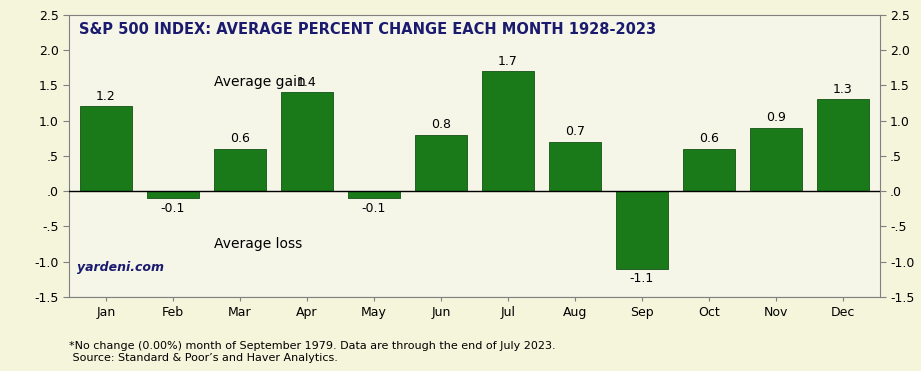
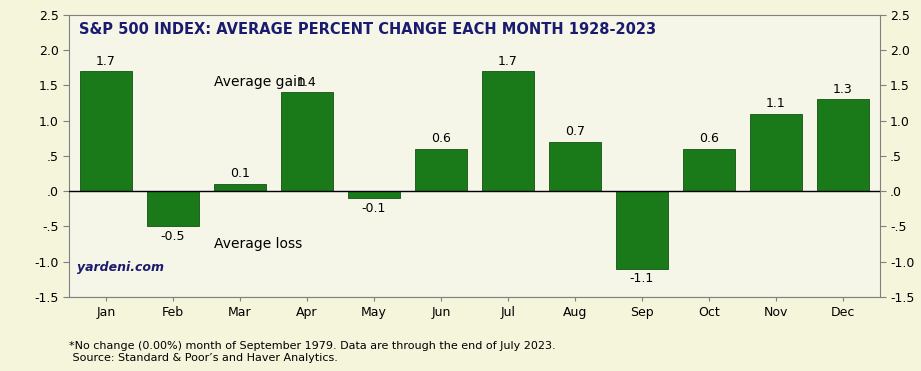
Jan: 1.2 -> 1.7
Feb: -0.1 -> -0.5
Mar: 0.6 -> 0.1
Jun: 0.8 -> 0.6
Nov: 0.9 -> 1.1
